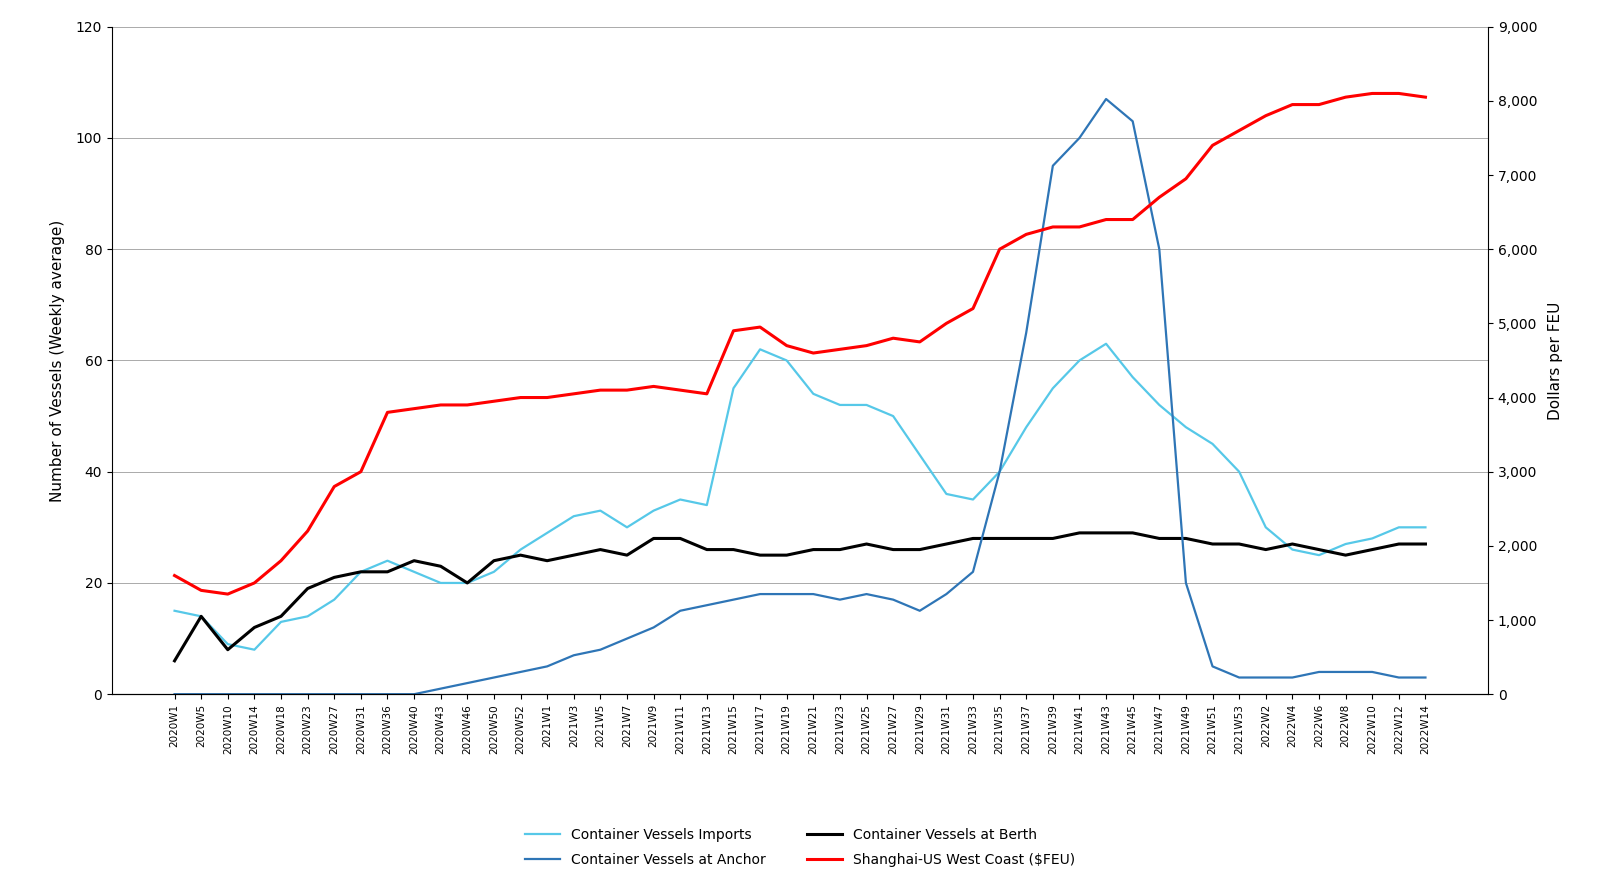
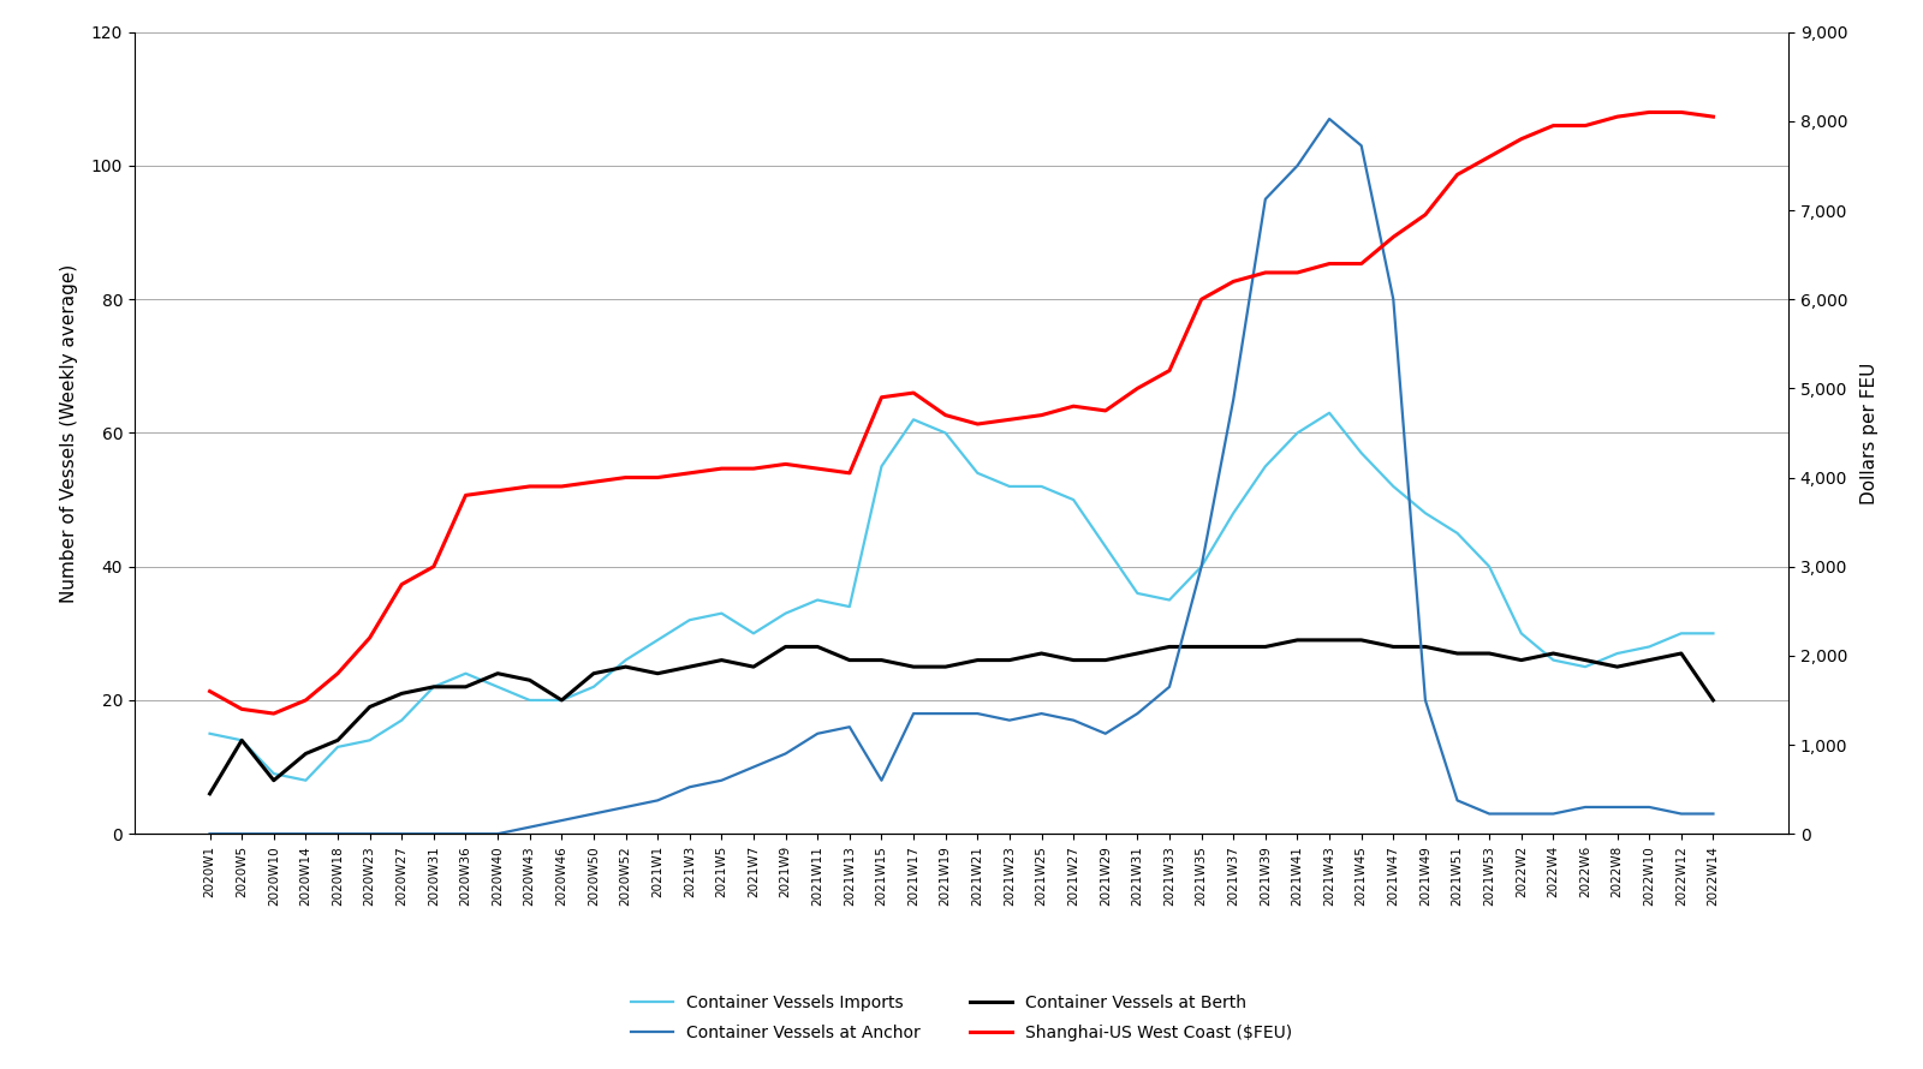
Container Vessels at Anchor/2021W15: 17 -> 8
Container Vessels at Berth/2022W14: 27 -> 20
